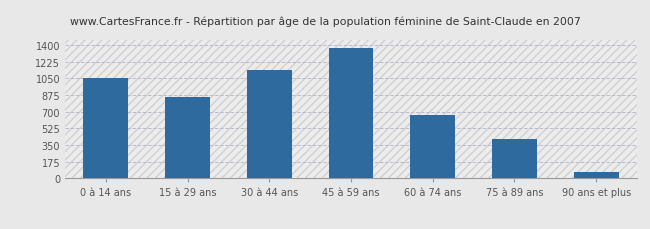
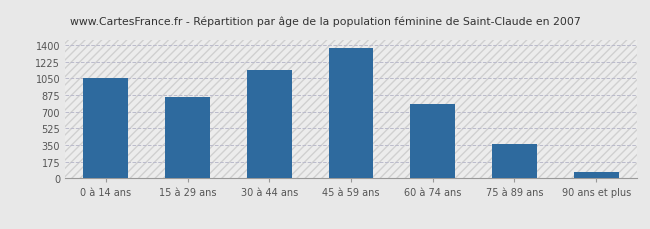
60 à 74 ans: 660 -> 780
75 à 89 ans: 420 -> 360
